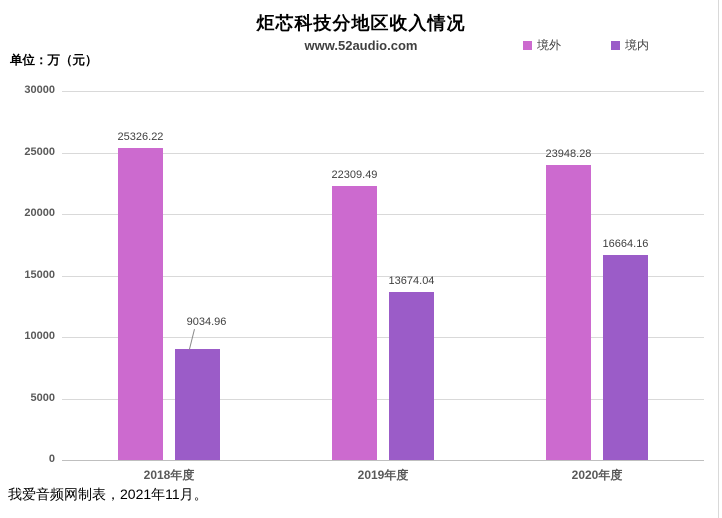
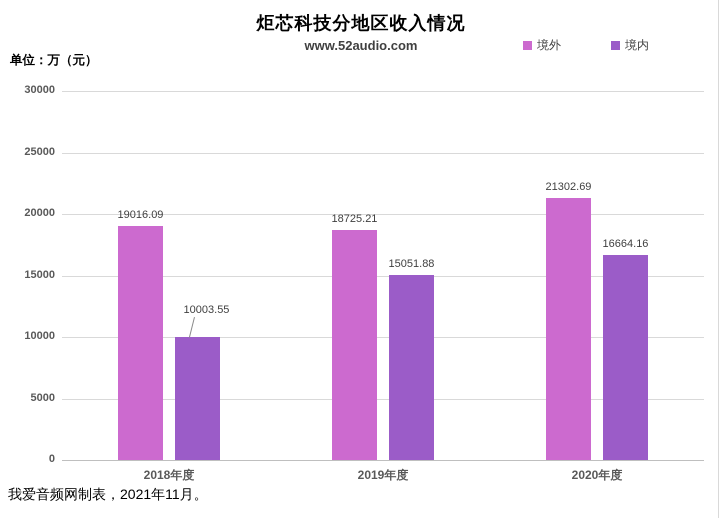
境外/2018年度: 25326.22 -> 19016.09
境内/2018年度: 9034.96 -> 10003.55
境外/2019年度: 22309.49 -> 18725.21
境内/2019年度: 13674.04 -> 15051.88
境外/2020年度: 23948.28 -> 21302.69
